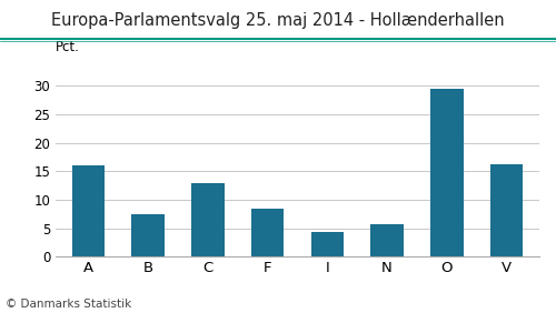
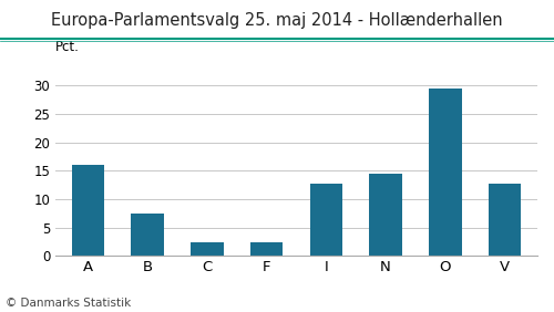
C: 13.0 -> 2.4
F: 8.5 -> 2.4
I: 4.3 -> 12.8
N: 5.8 -> 14.4
V: 16.3 -> 12.8
